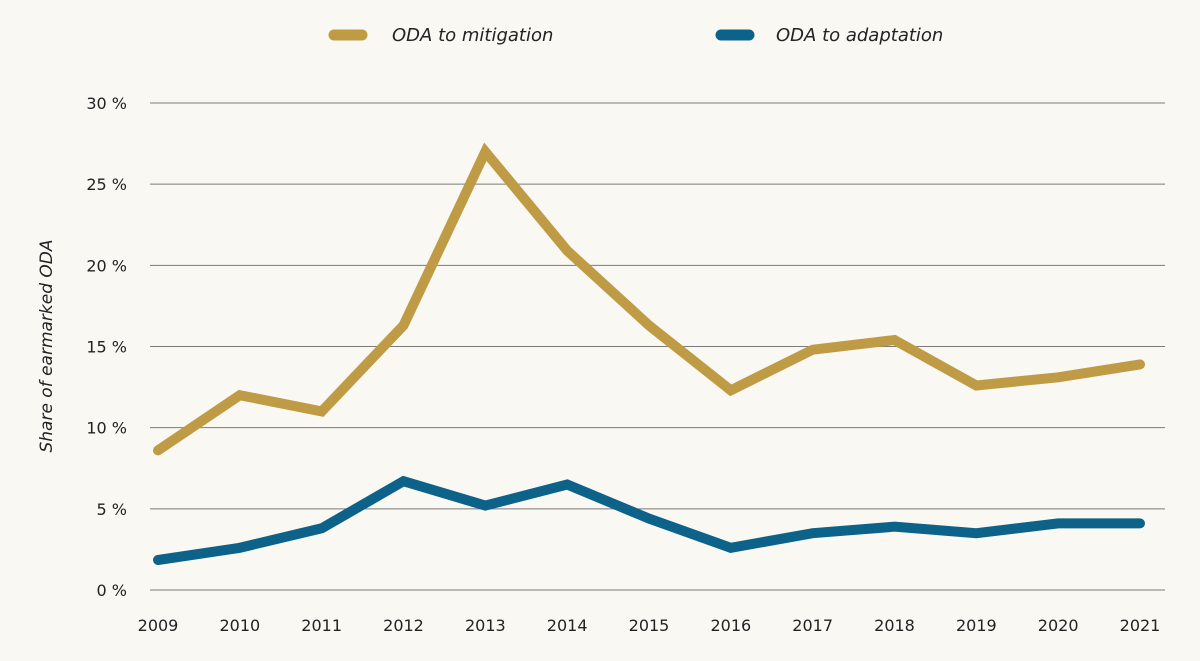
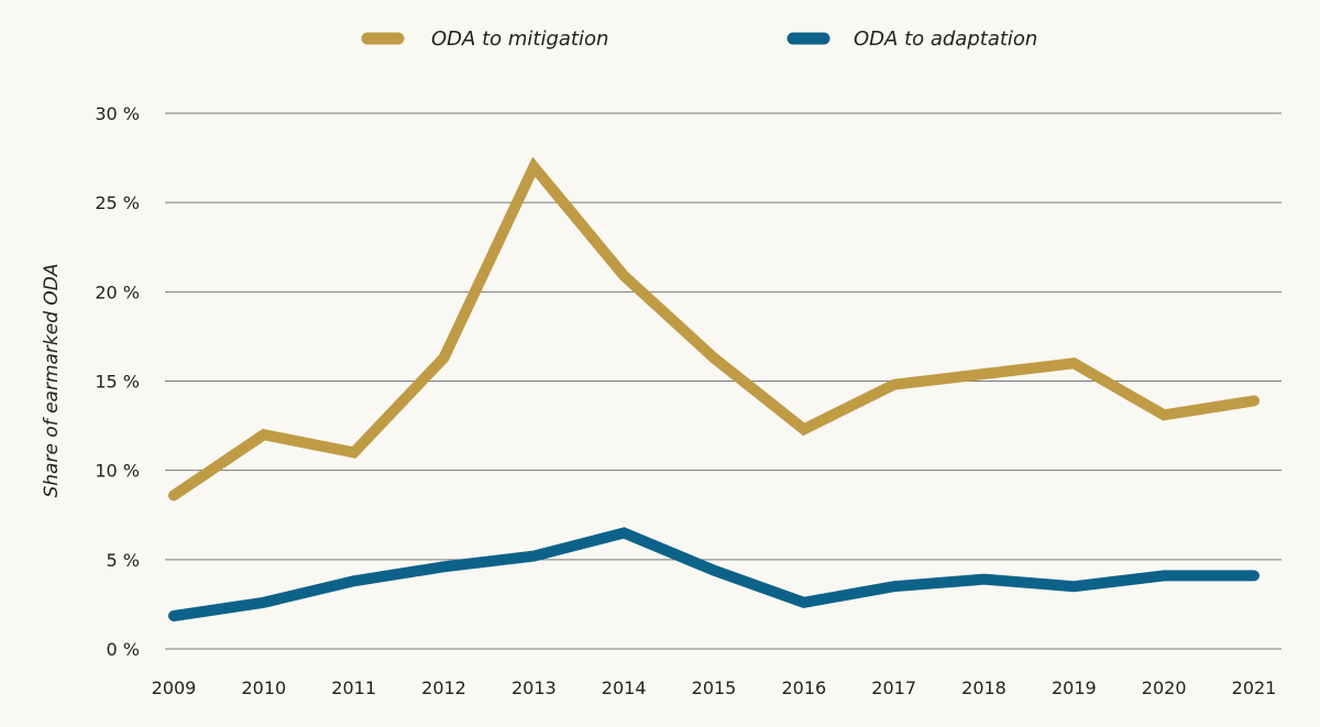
ODA to adaptation/2012: 6.7% -> 4.6%
ODA to mitigation/2019: 12.6% -> 16.0%
